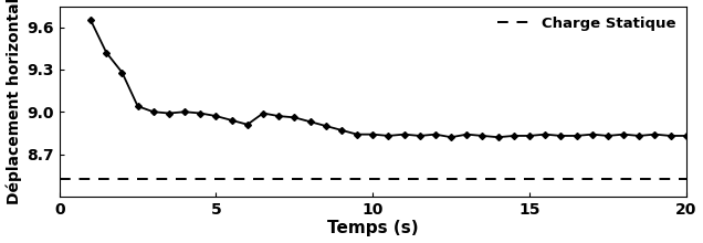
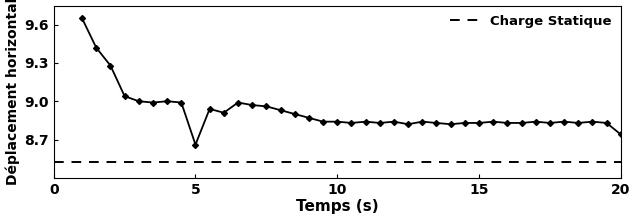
5: 8.97 -> 8.66
20: 8.83 -> 8.74
